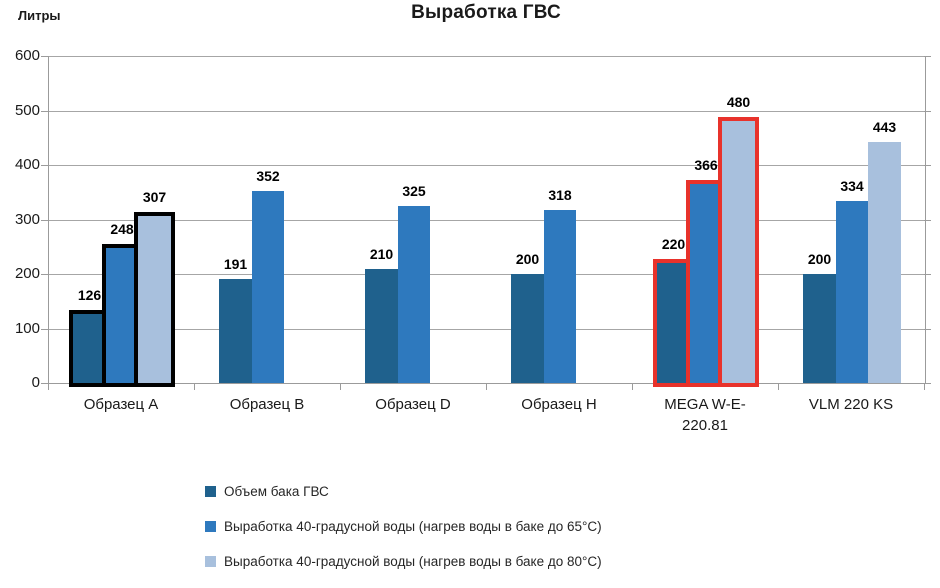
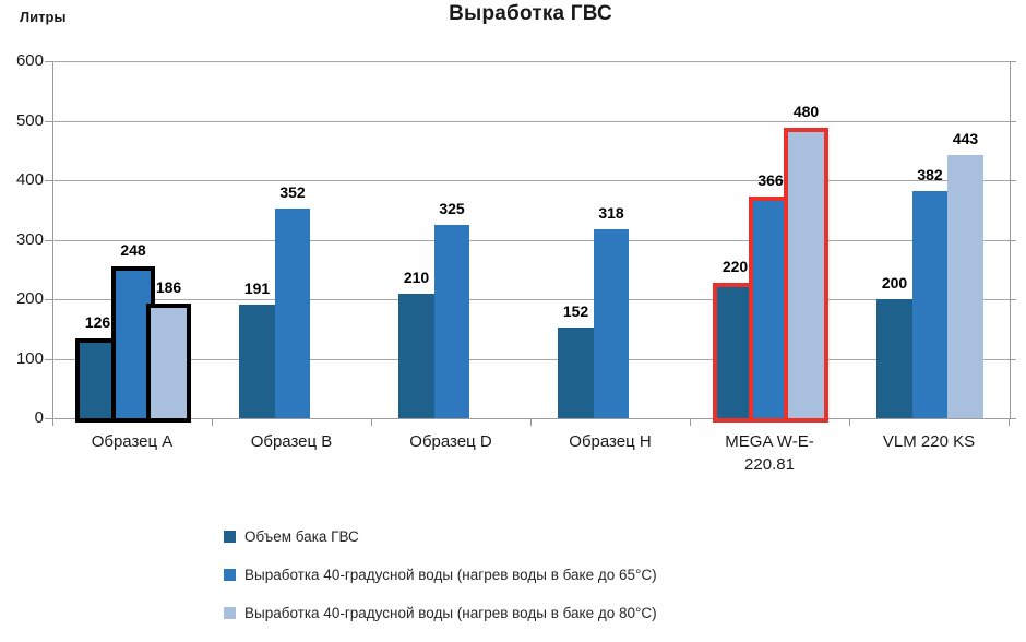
Выработка 40-градусной воды (нагрев воды в баке до 80°C)/Образец A: 307 -> 186
Объем бака ГВС/Образец H: 200 -> 152
Выработка 40-градусной воды (нагрев воды в баке до 65°C)/VLM 220 KS: 334 -> 382
